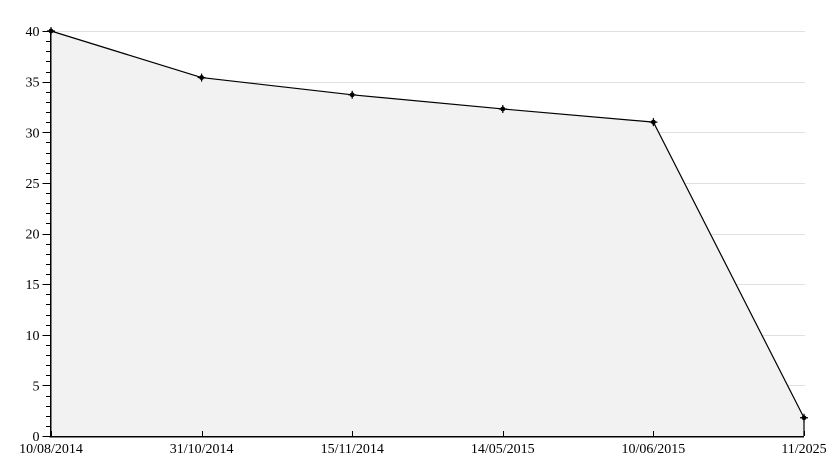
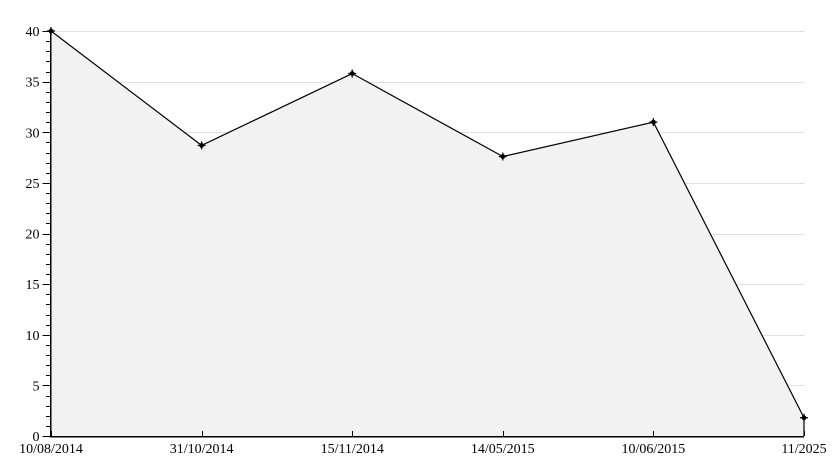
31/10/2014: 35.4 -> 28.7
15/11/2014: 33.7 -> 35.8
14/05/2015: 32.3 -> 27.6
